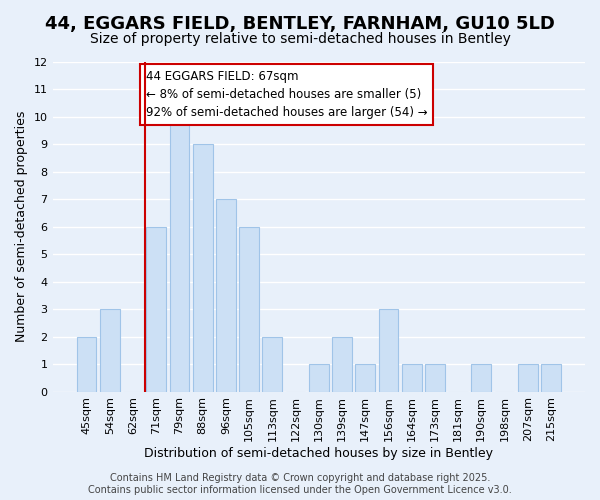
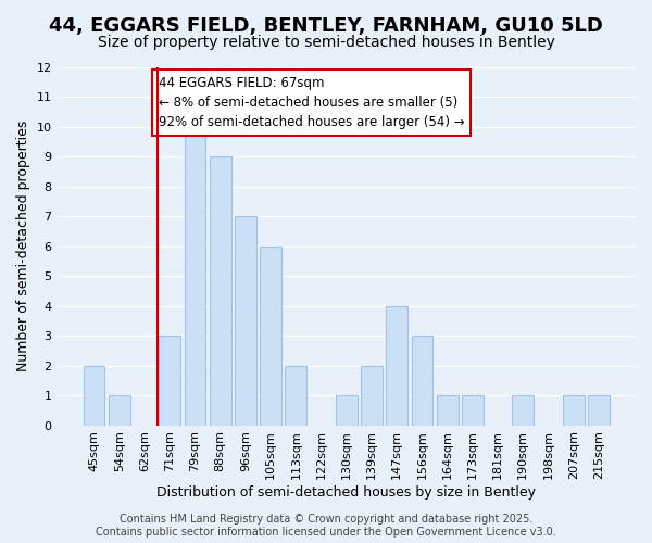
54sqm: 3 -> 1
71sqm: 6 -> 3
147sqm: 1 -> 4
